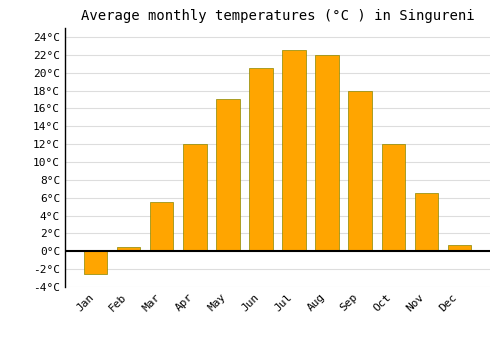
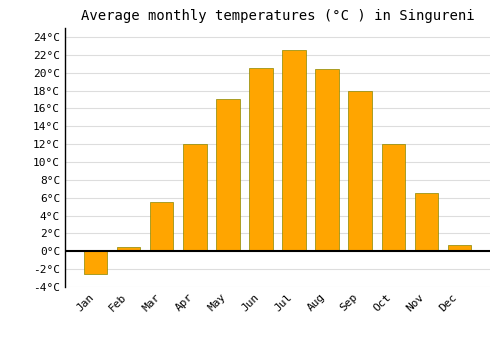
Aug: 22.0°C -> 20.4°C
